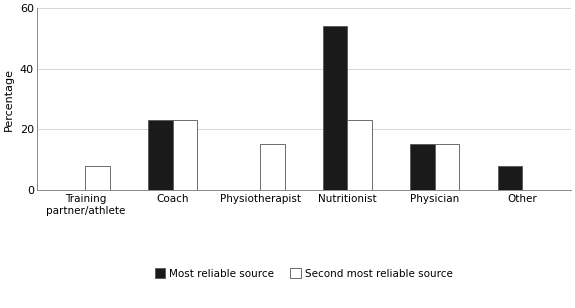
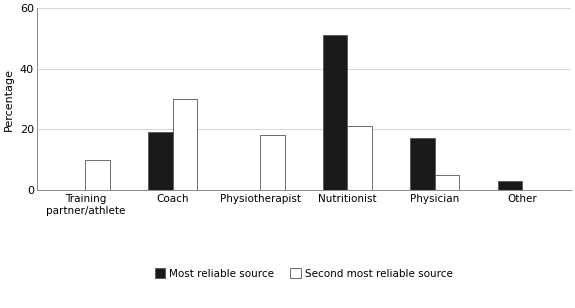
Second most reliable source/Training partner/athlete: 8 -> 10
Most reliable source/Coach: 23 -> 19
Second most reliable source/Coach: 23 -> 30
Second most reliable source/Physiotherapist: 15 -> 18
Most reliable source/Nutritionist: 54 -> 51
Second most reliable source/Nutritionist: 23 -> 21
Most reliable source/Physician: 15 -> 17
Second most reliable source/Physician: 15 -> 5
Most reliable source/Other: 8 -> 3
